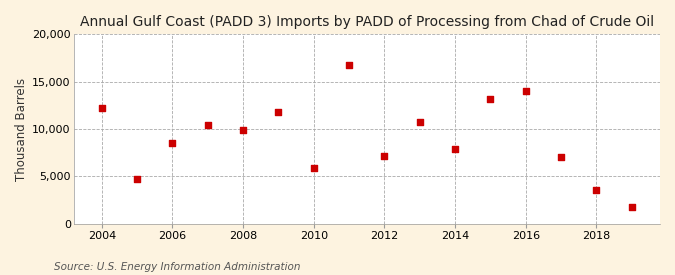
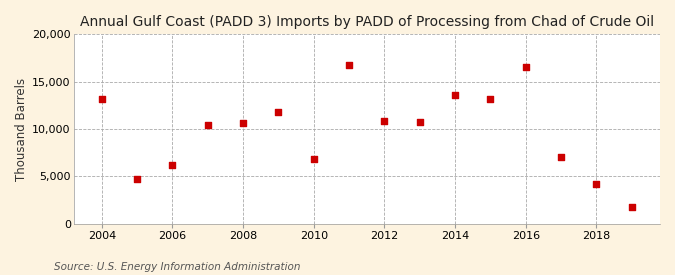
2004: 12,200 -> 13,200
2006: 8,500 -> 6,200
2008: 9,900 -> 10,600
2010: 5,900 -> 6,800
2012: 7,200 -> 10,800
2014: 7,900 -> 13,600
2016: 14,000 -> 16,600
2018: 3,600 -> 4,200
